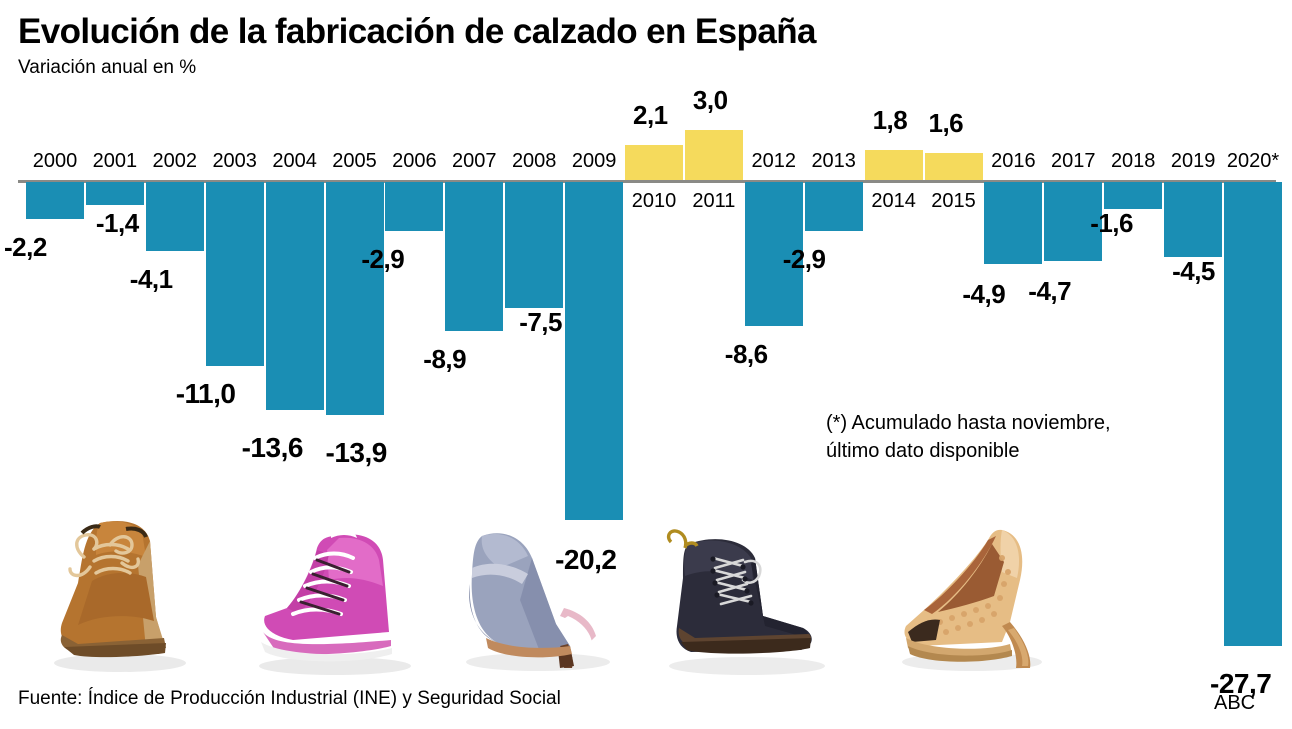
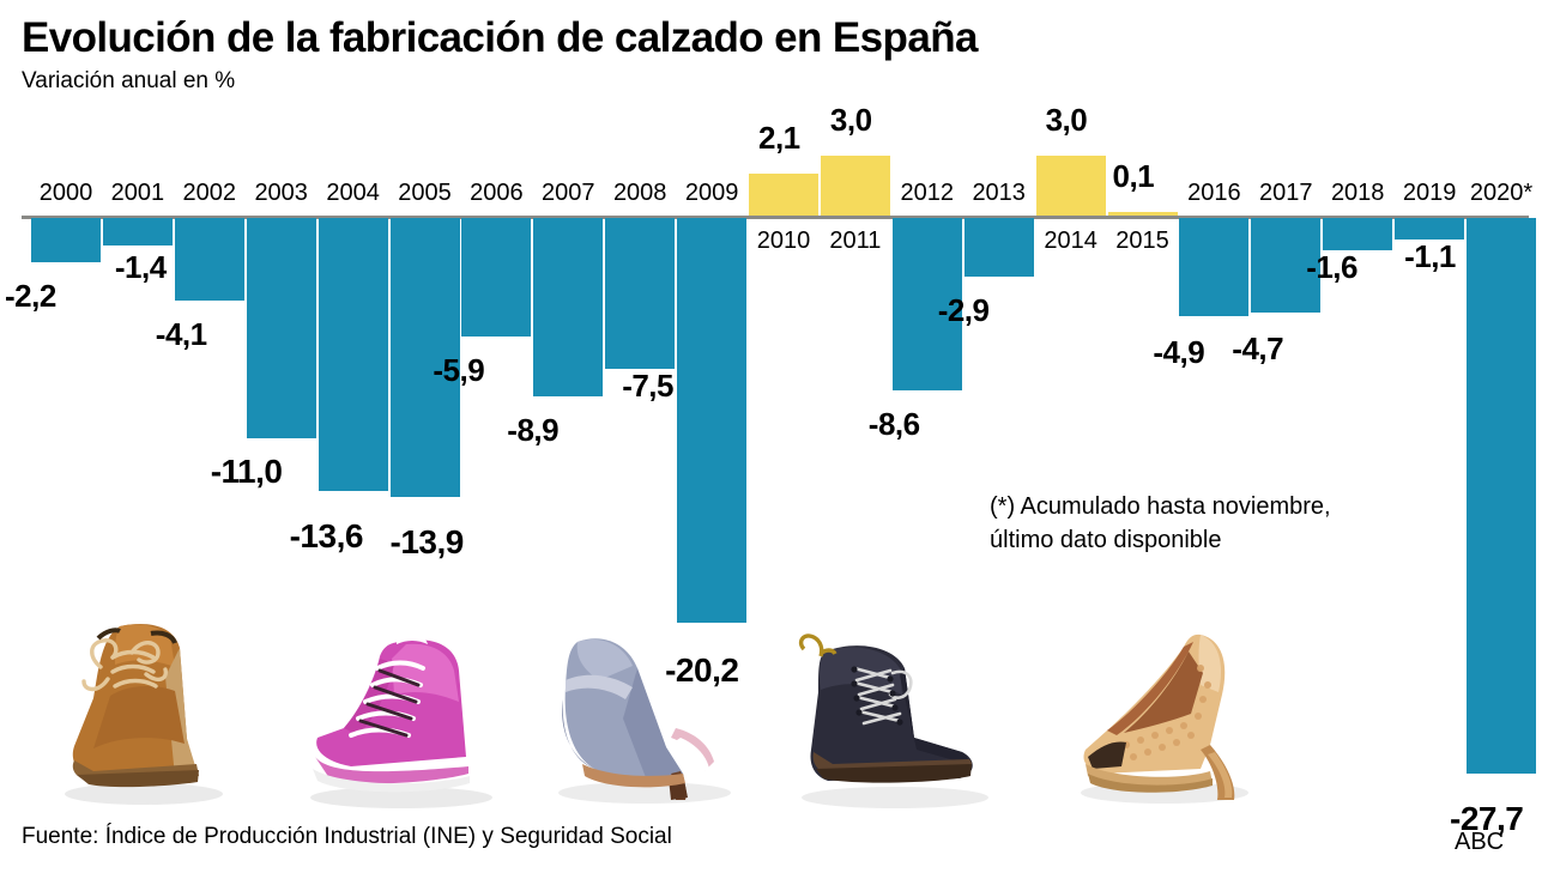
2006: -2,9 -> -5,9
2014: 1,8 -> 3,0
2015: 1,6 -> 0,1
2019: -4,5 -> -1,1
